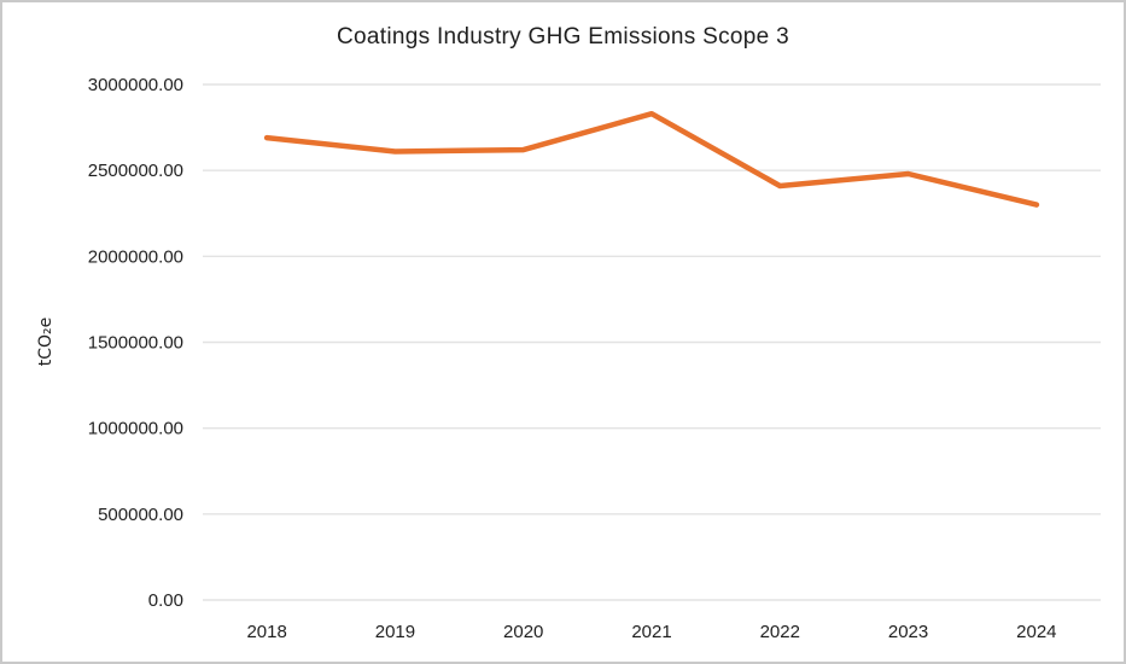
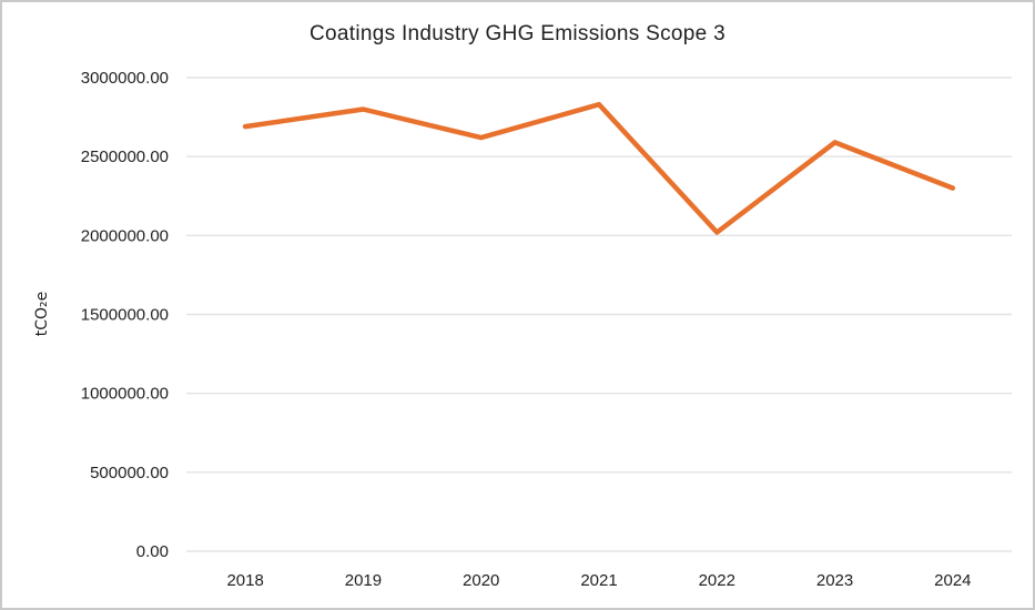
2019: 2610000 -> 2800000
2022: 2410000 -> 2020000
2023: 2480000 -> 2590000
